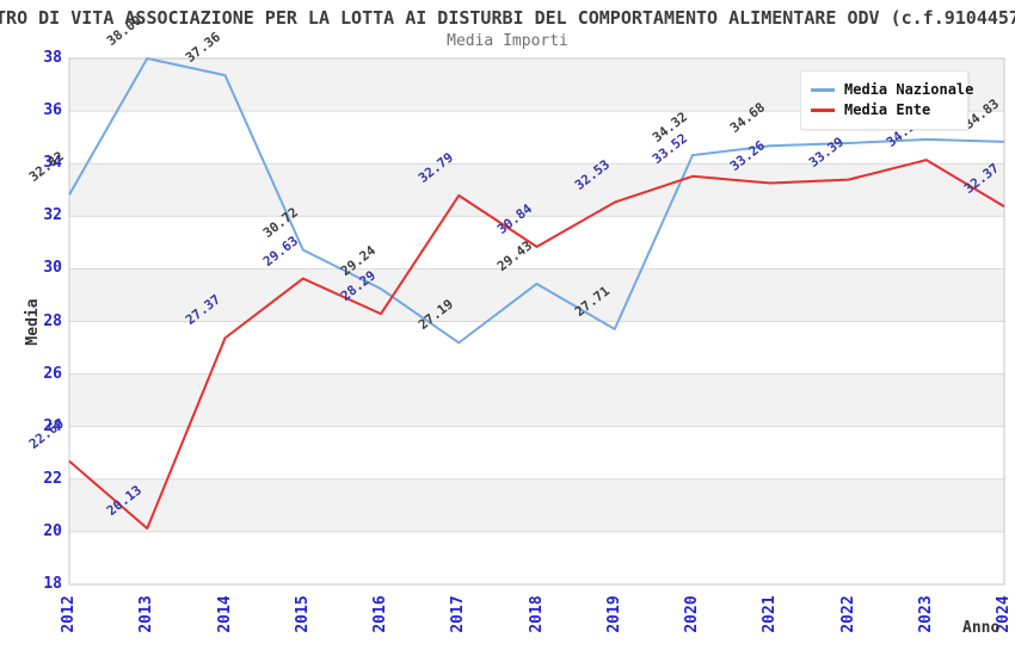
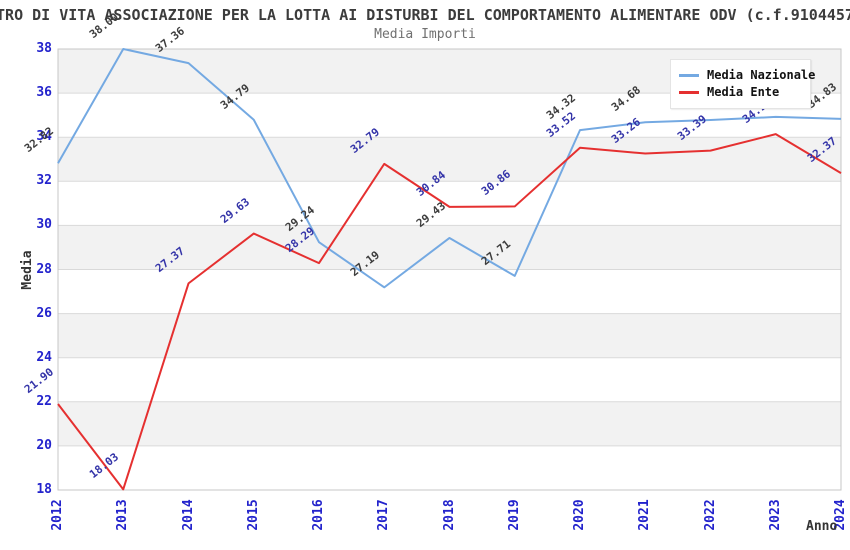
Media Ente/2012: 22.69 -> 21.90
Media Ente/2013: 20.13 -> 18.03
Media Nazionale/2015: 30.72 -> 34.79
Media Ente/2019: 32.53 -> 30.86
